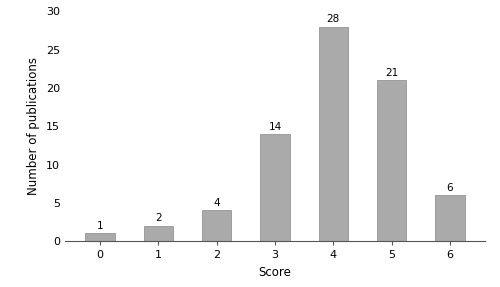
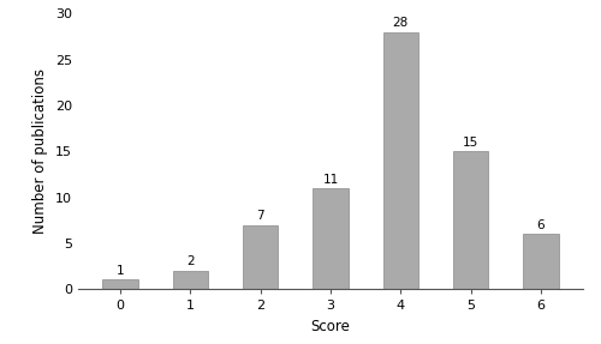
2: 4 -> 7
3: 14 -> 11
5: 21 -> 15
